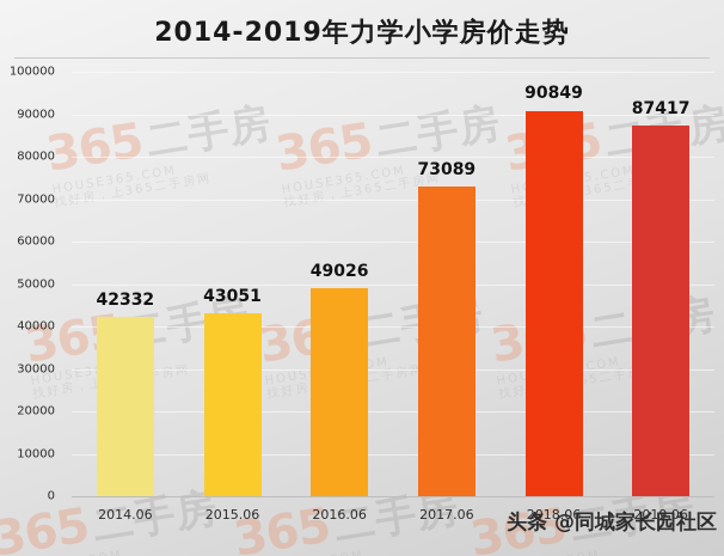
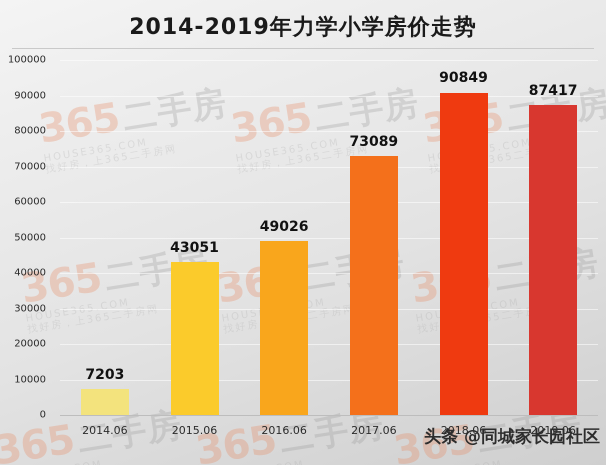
2014.06: 42332 -> 7203
